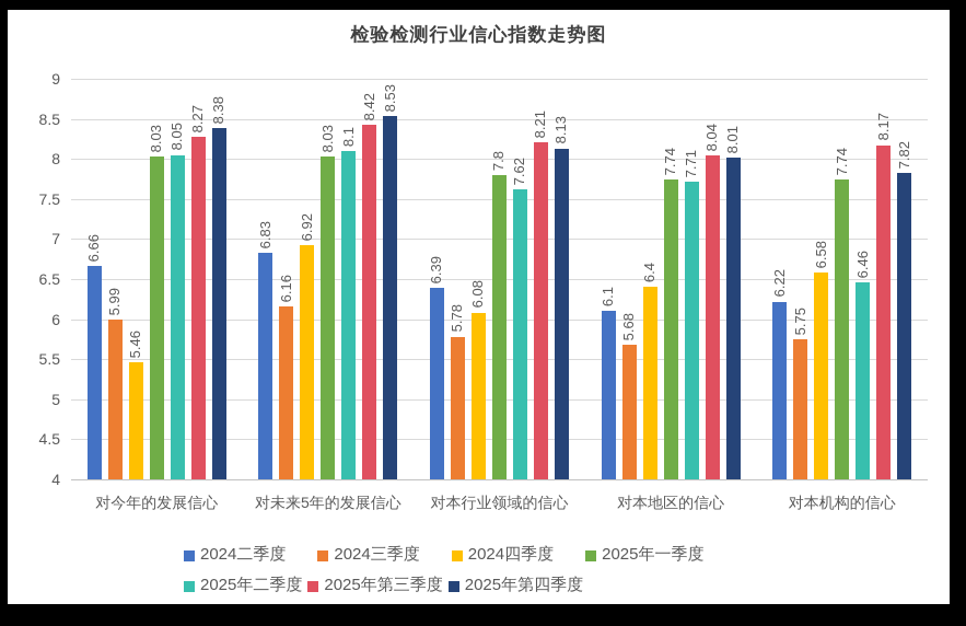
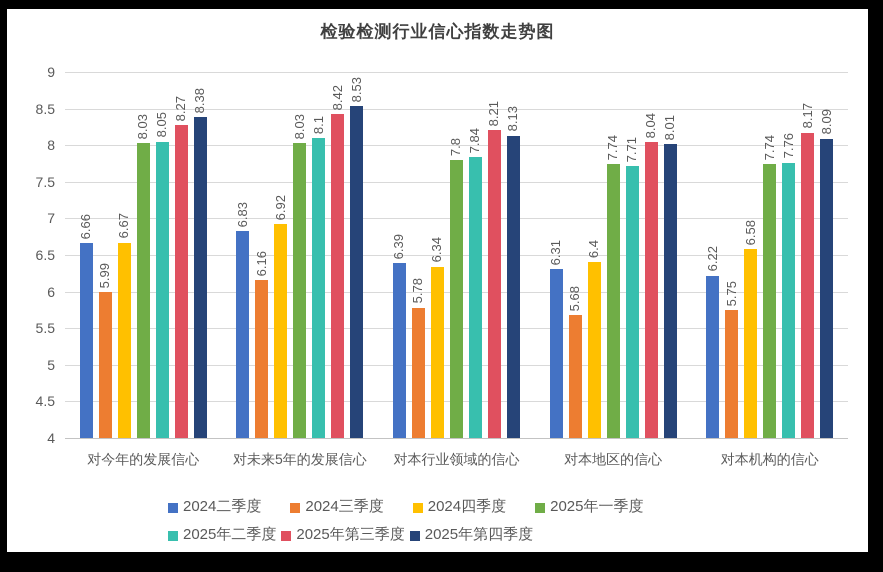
2024四季度/对今年的发展信心: 5.46 -> 6.67
2024四季度/对本行业领域的信心: 6.08 -> 6.34
2025年二季度/对本行业领域的信心: 7.62 -> 7.84
2024二季度/对本地区的信心: 6.1 -> 6.31
2025年二季度/对本机构的信心: 6.46 -> 7.76
2025年第四季度/对本机构的信心: 7.82 -> 8.09
